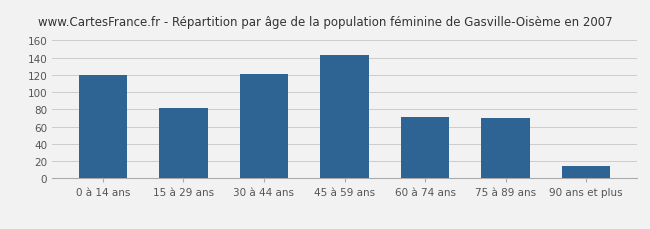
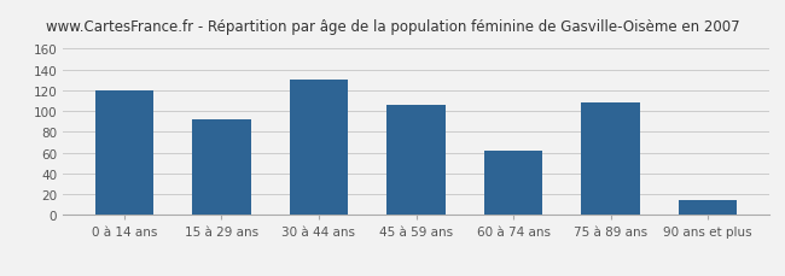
15 à 29 ans: 82 -> 92
30 à 44 ans: 121 -> 130
45 à 59 ans: 143 -> 106
60 à 74 ans: 71 -> 62
75 à 89 ans: 70 -> 108
